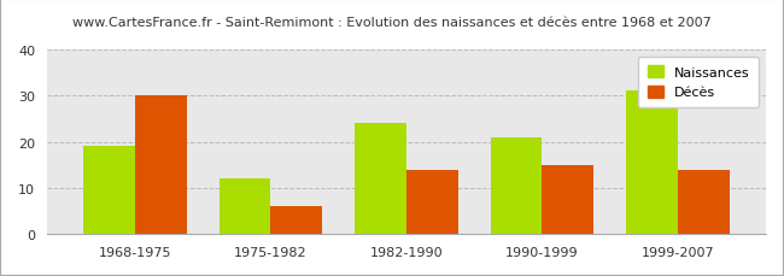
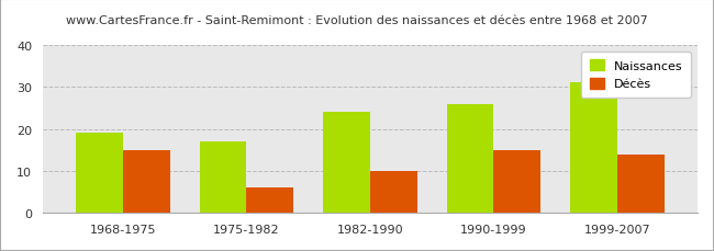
Décès/1968-1975: 30 -> 15
Naissances/1975-1982: 12 -> 17
Décès/1982-1990: 14 -> 10
Naissances/1990-1999: 21 -> 26
